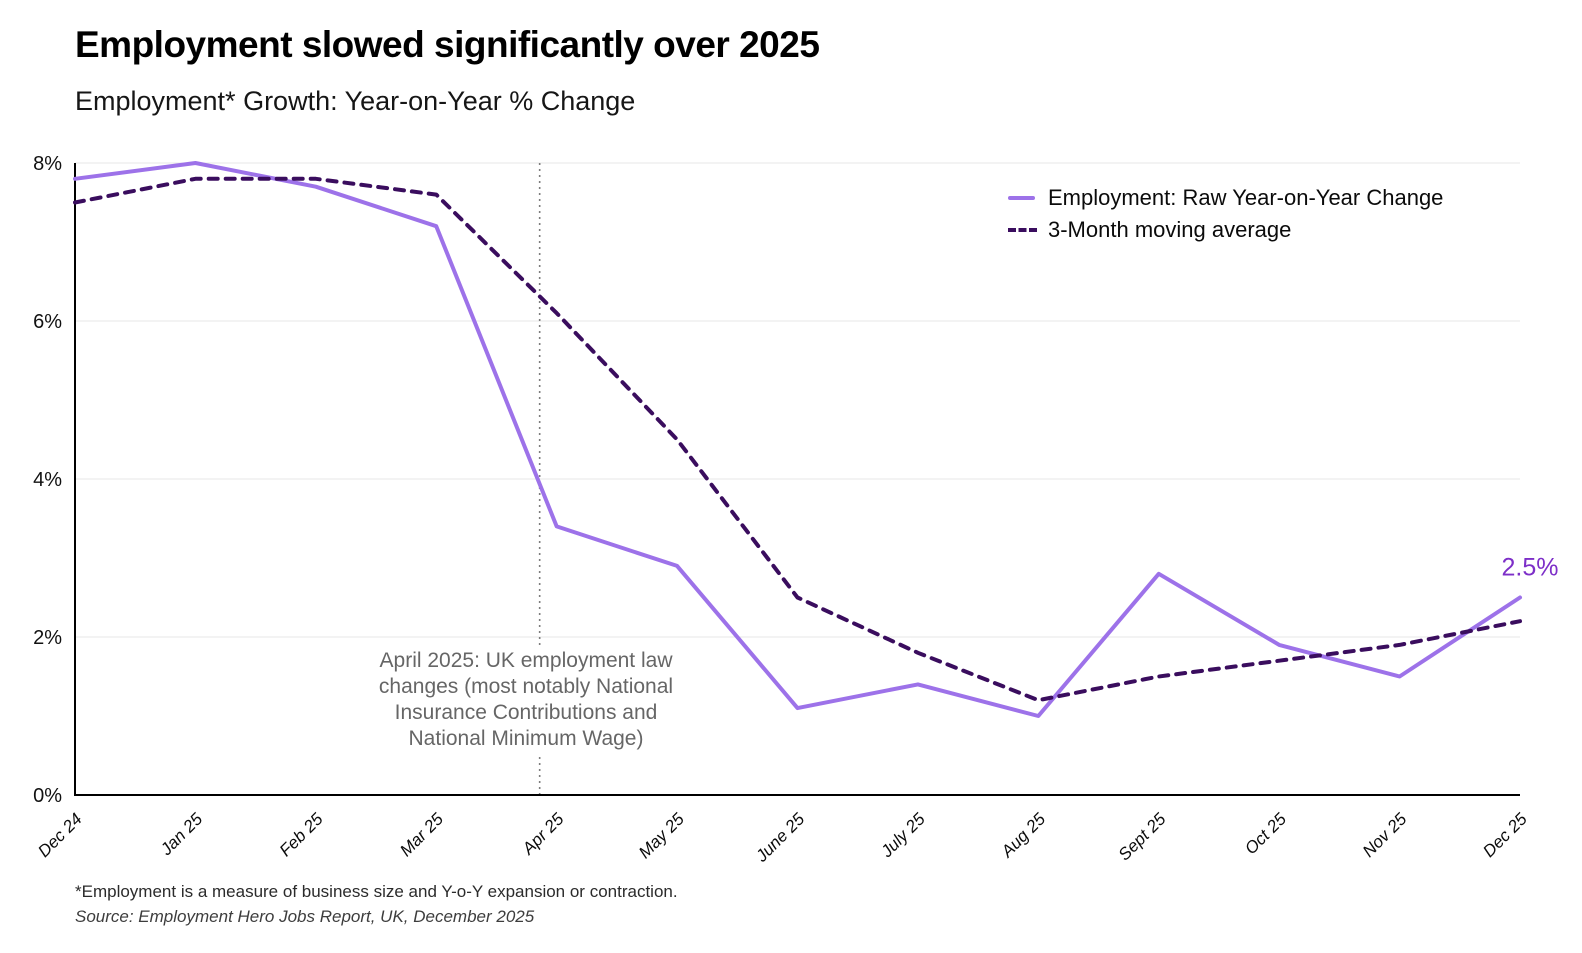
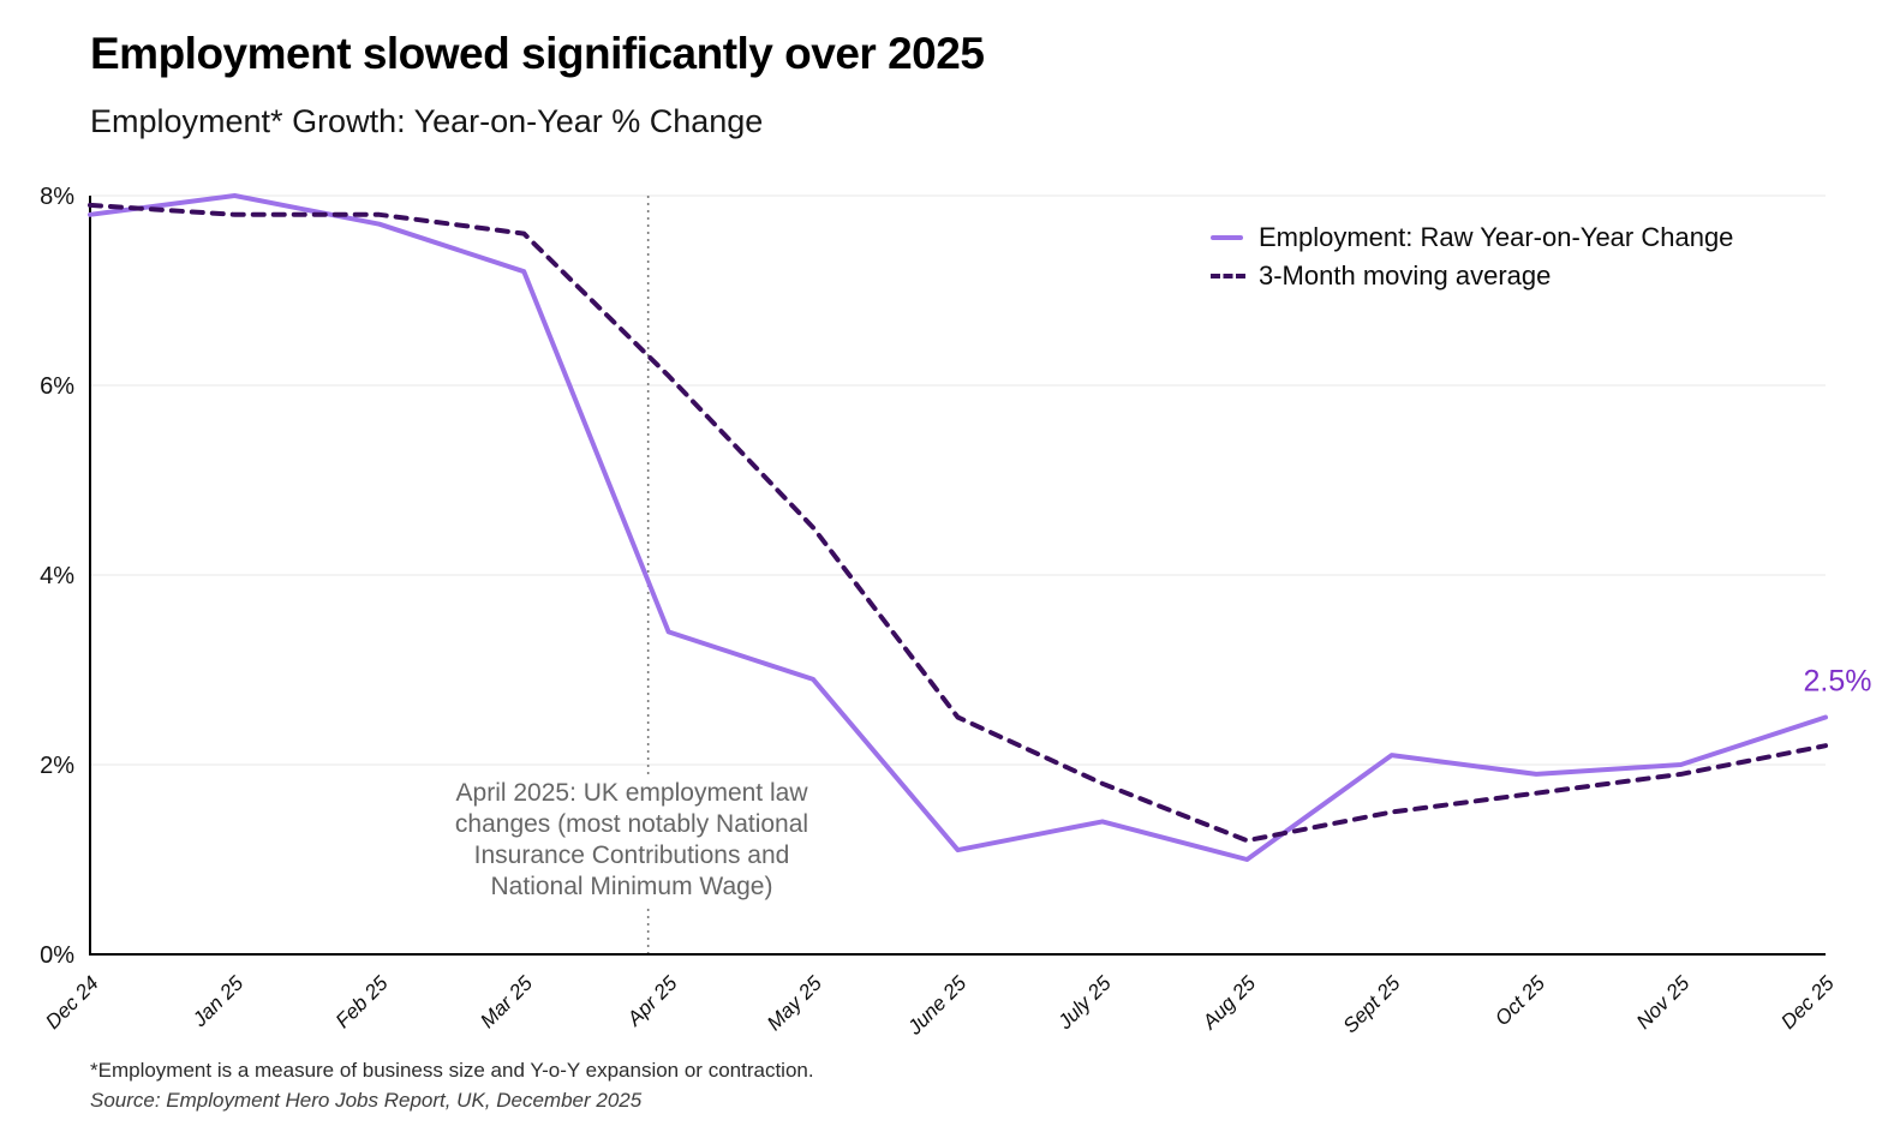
3-Month moving average/Dec 24: 7.5% -> 7.9%
Employment: Raw Year-on-Year Change/Sept 25: 2.8% -> 2.1%
Employment: Raw Year-on-Year Change/Nov 25: 1.5% -> 2.0%
